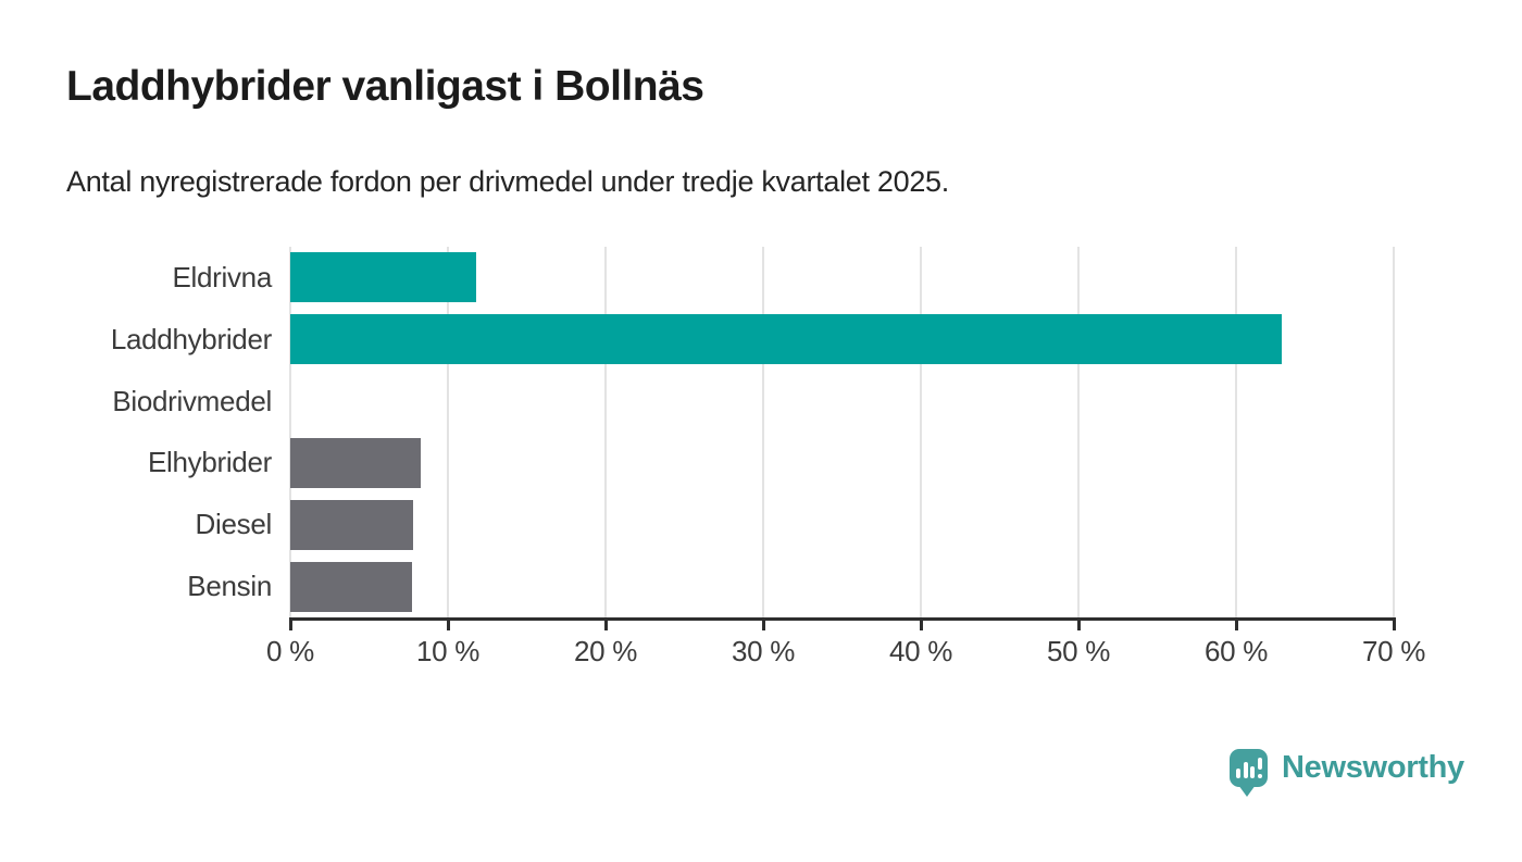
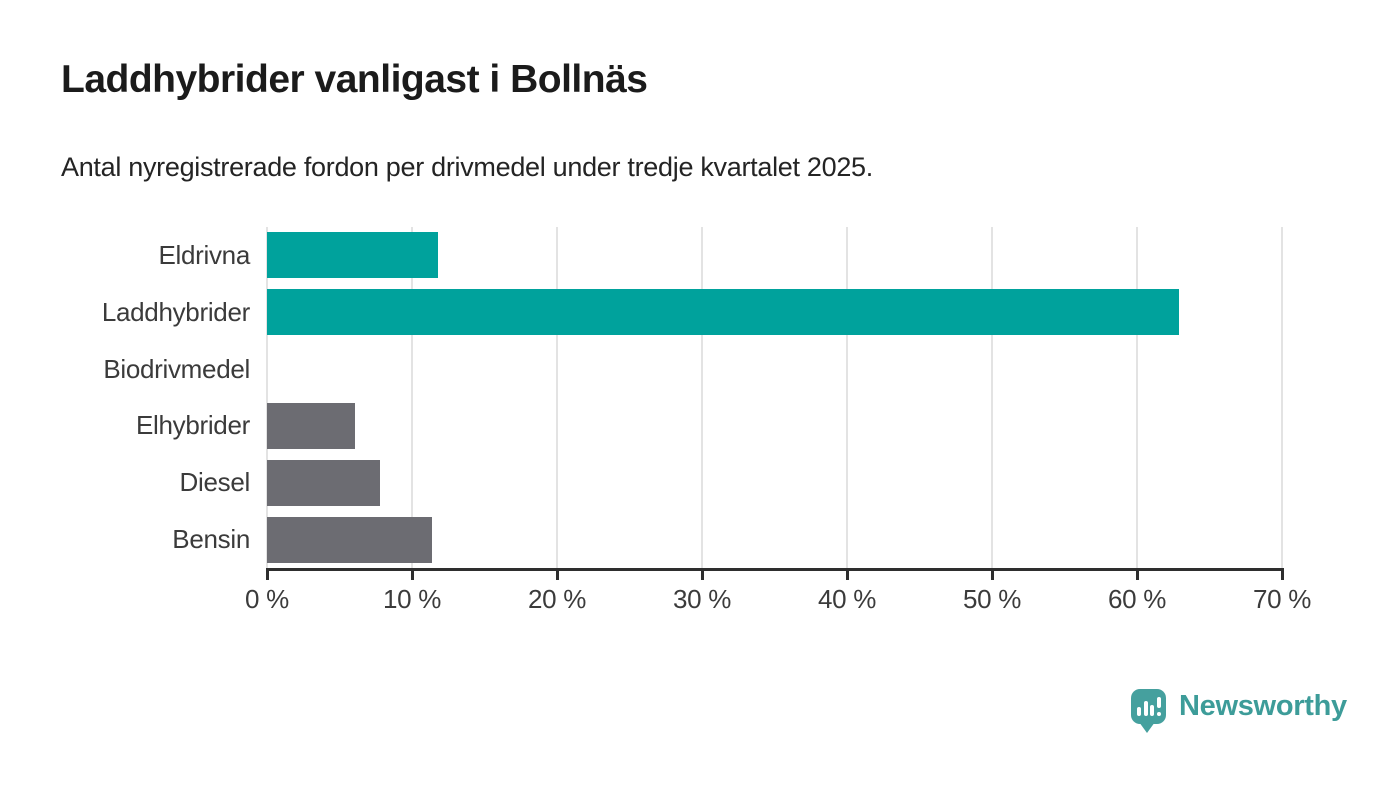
Elhybrider: 8.3% -> 6.1%
Bensin: 7.7% -> 11.4%
